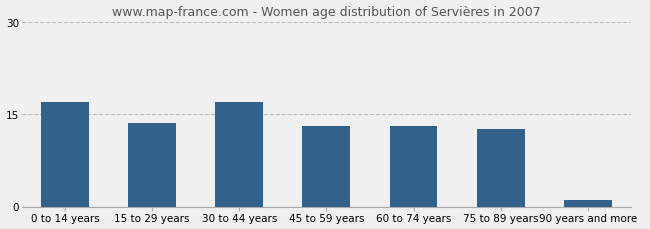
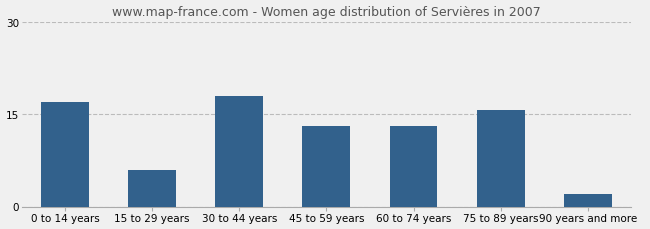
15 to 29 years: 13.5 -> 6.0
30 to 44 years: 17.0 -> 18.0
75 to 89 years: 12.5 -> 15.6
90 years and more: 1.0 -> 2.0
